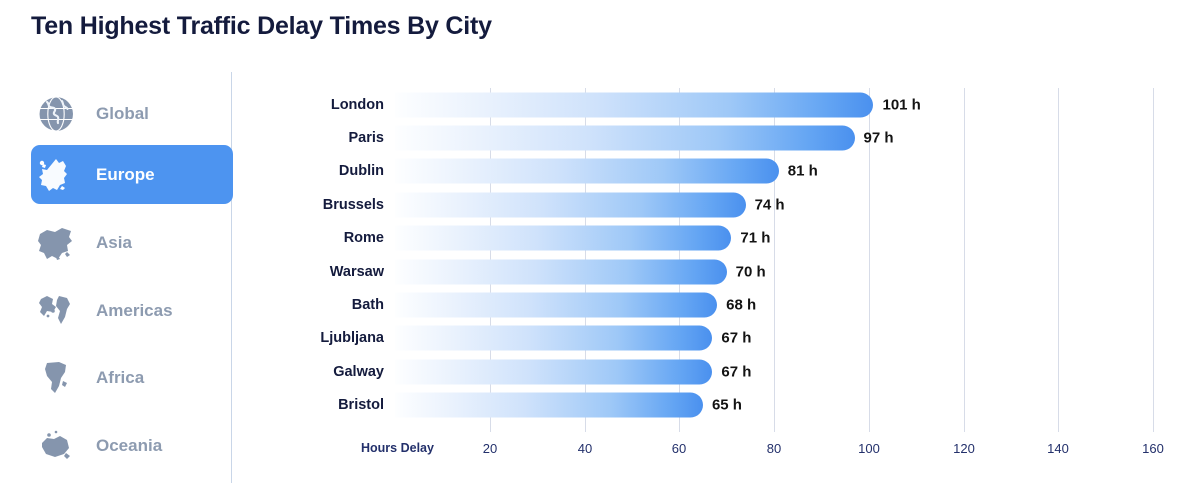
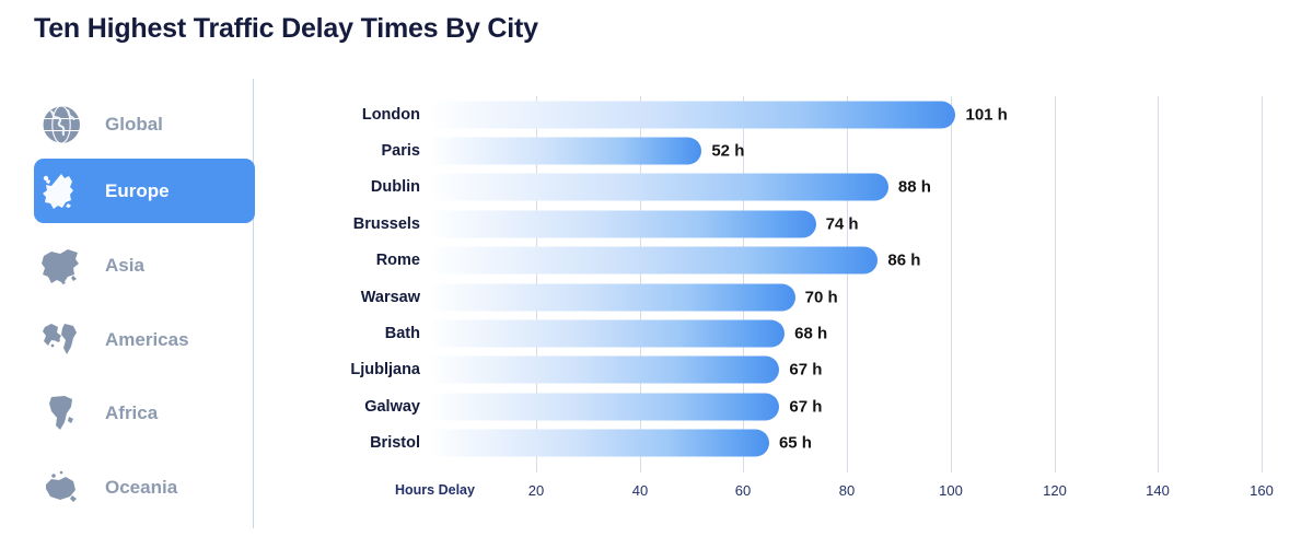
Paris: 97 -> 52
Dublin: 81 -> 88
Rome: 71 -> 86
